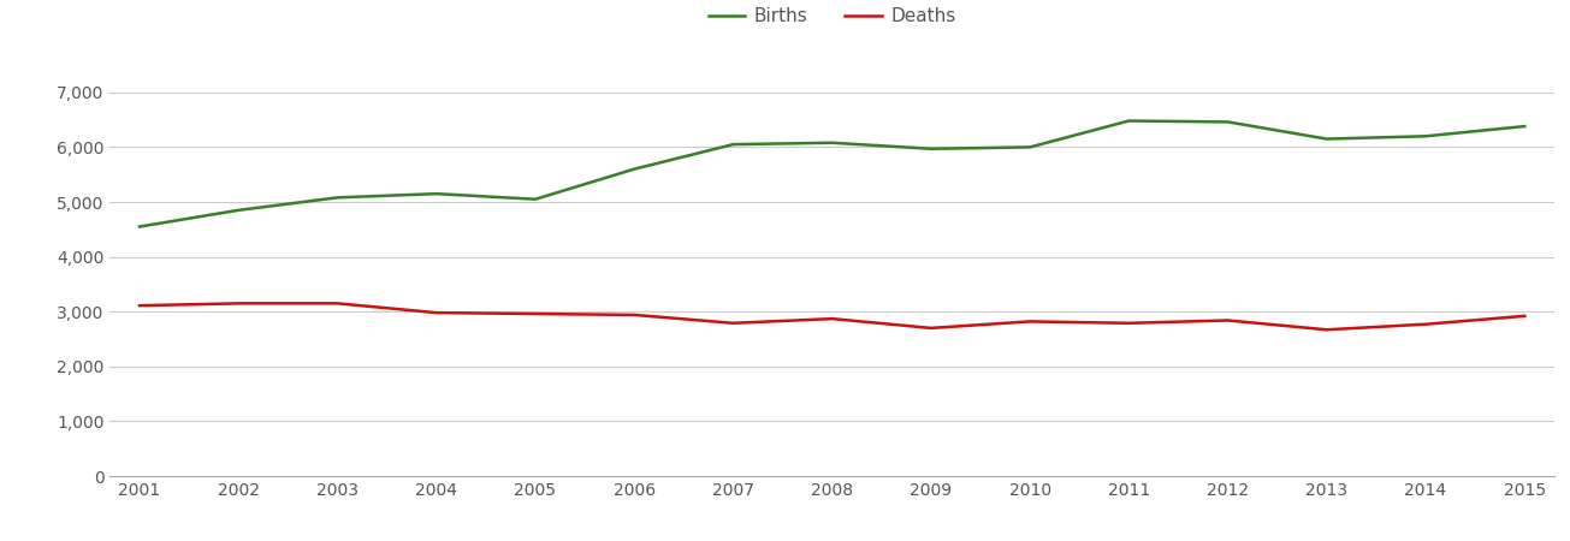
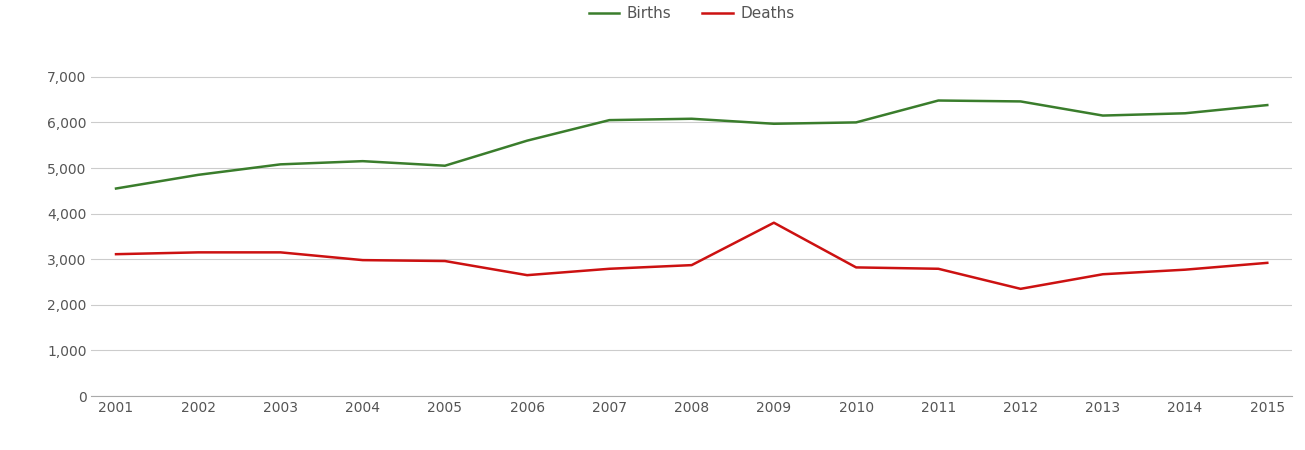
Deaths/2006: 2,940 -> 2,650
Deaths/2009: 2,700 -> 3,800
Deaths/2012: 2,840 -> 2,350
